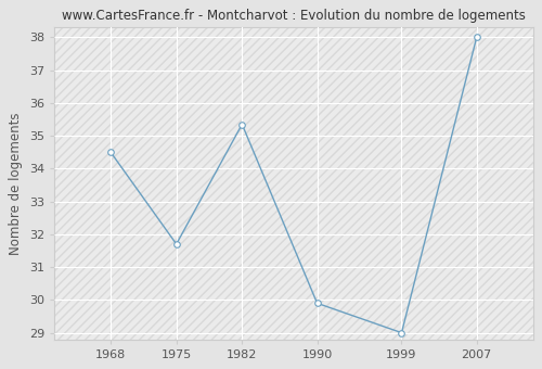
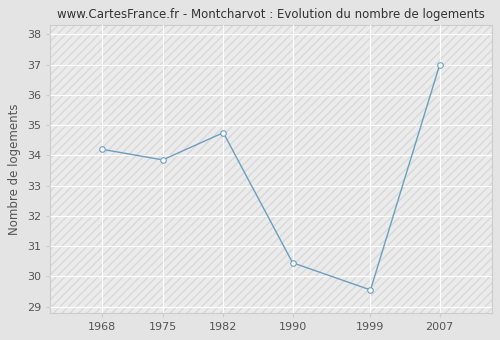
1968: 34.50 -> 34.20
1975: 31.70 -> 33.85
1982: 35.35 -> 34.75
1990: 29.90 -> 30.45
1999: 29.00 -> 29.55
2007: 38.00 -> 37.00
